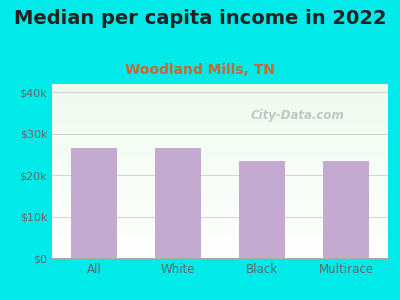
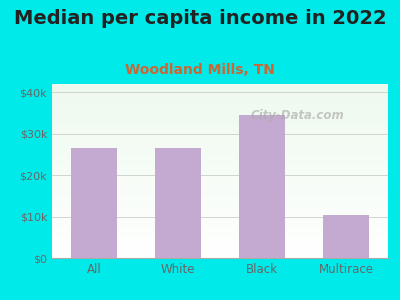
Black: $23.5k -> $34.5k
Multirace: $23.5k -> $10.5k
